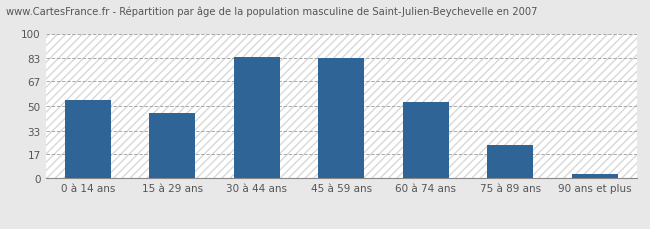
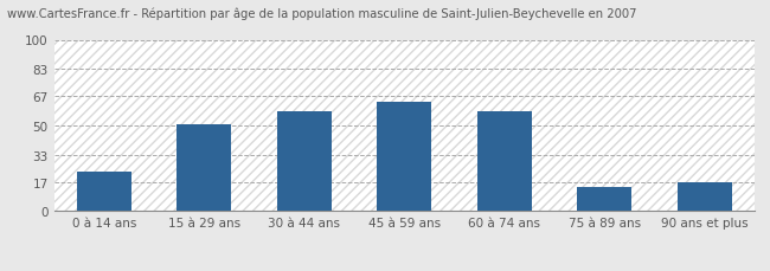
0 à 14 ans: 54 -> 23
15 à 29 ans: 45 -> 51
30 à 44 ans: 84 -> 58
45 à 59 ans: 83 -> 64
60 à 74 ans: 53 -> 58
75 à 89 ans: 23 -> 14
90 ans et plus: 3 -> 17
